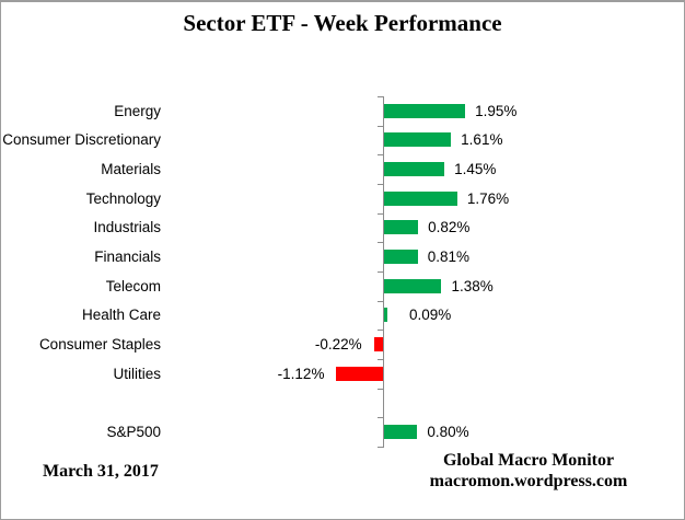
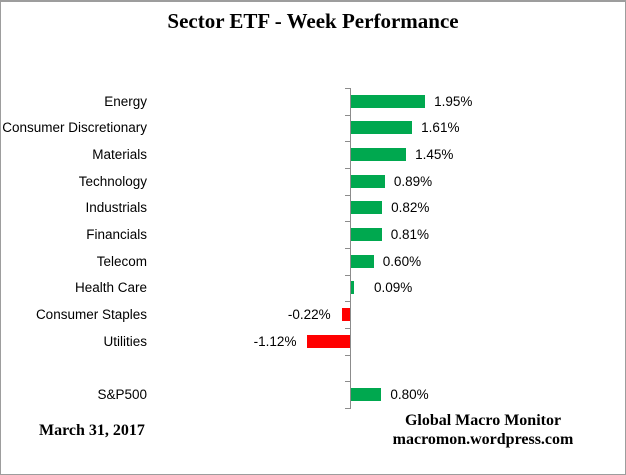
Technology: 1.76% -> 0.89%
Telecom: 1.38% -> 0.60%
